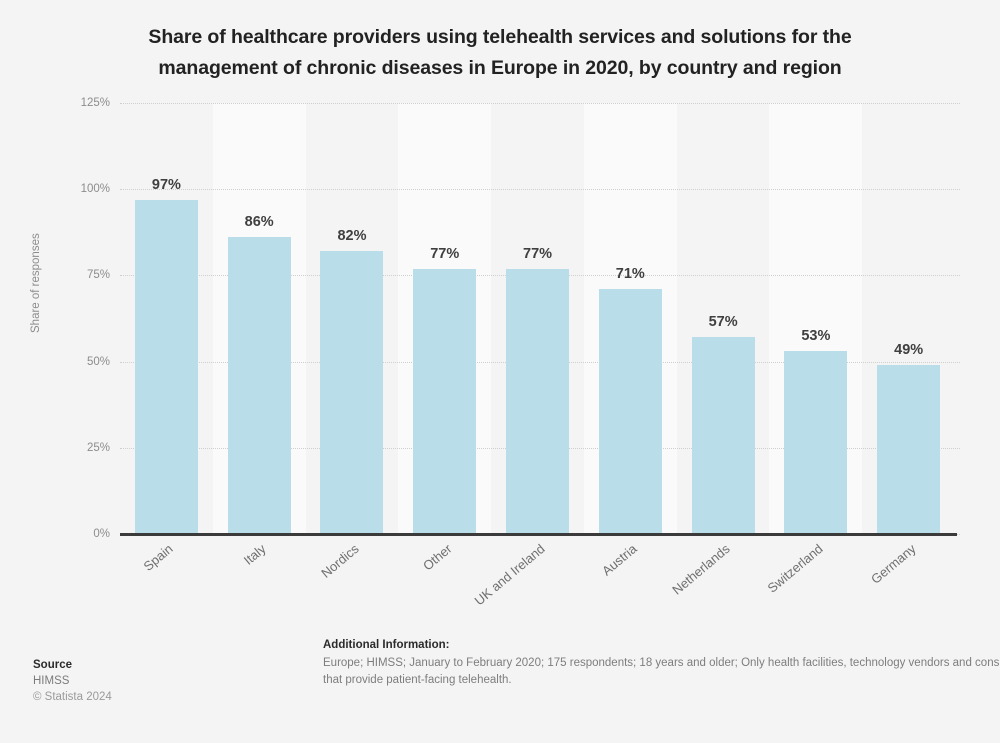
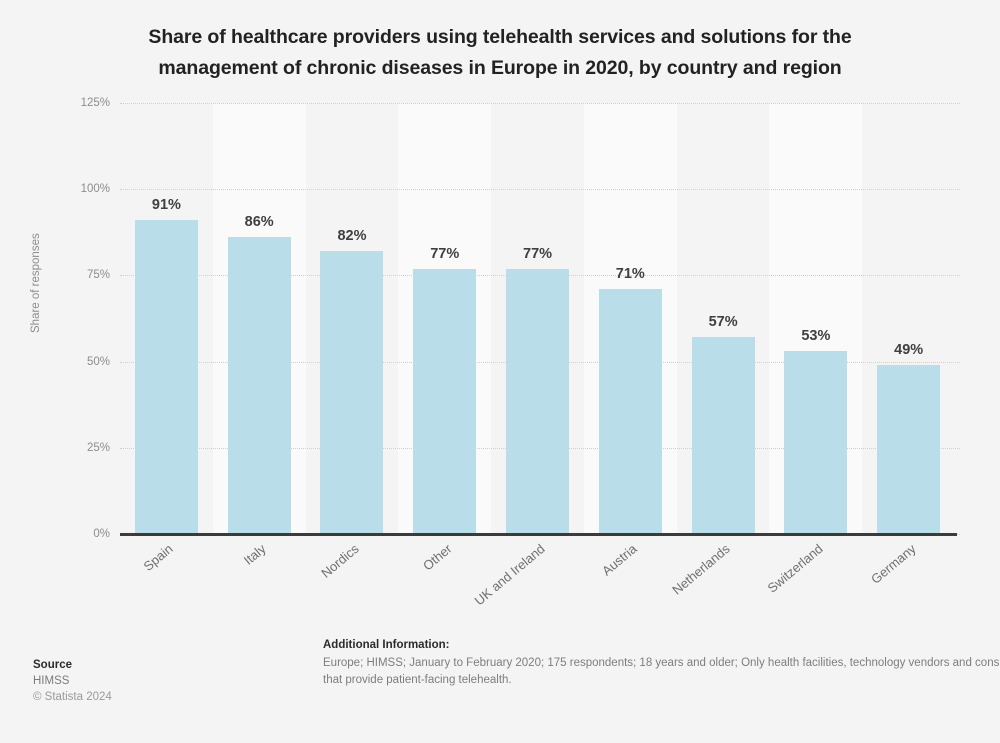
Spain: 97% -> 91%
